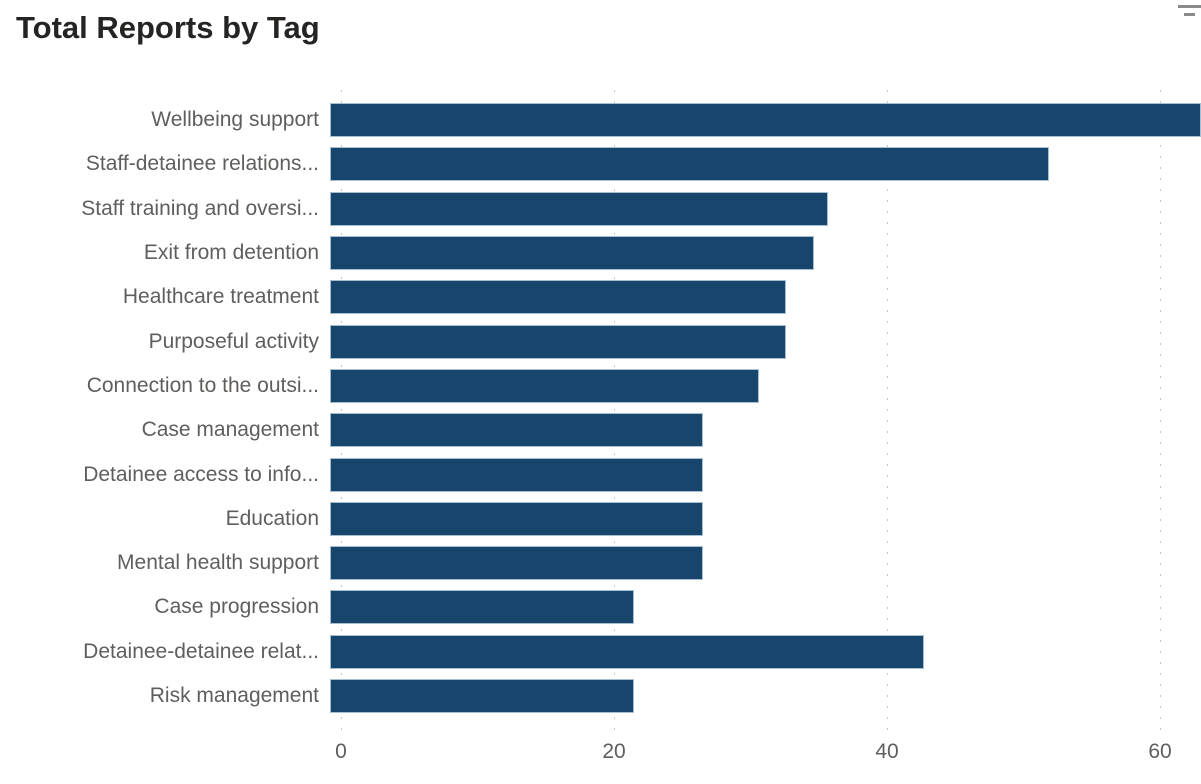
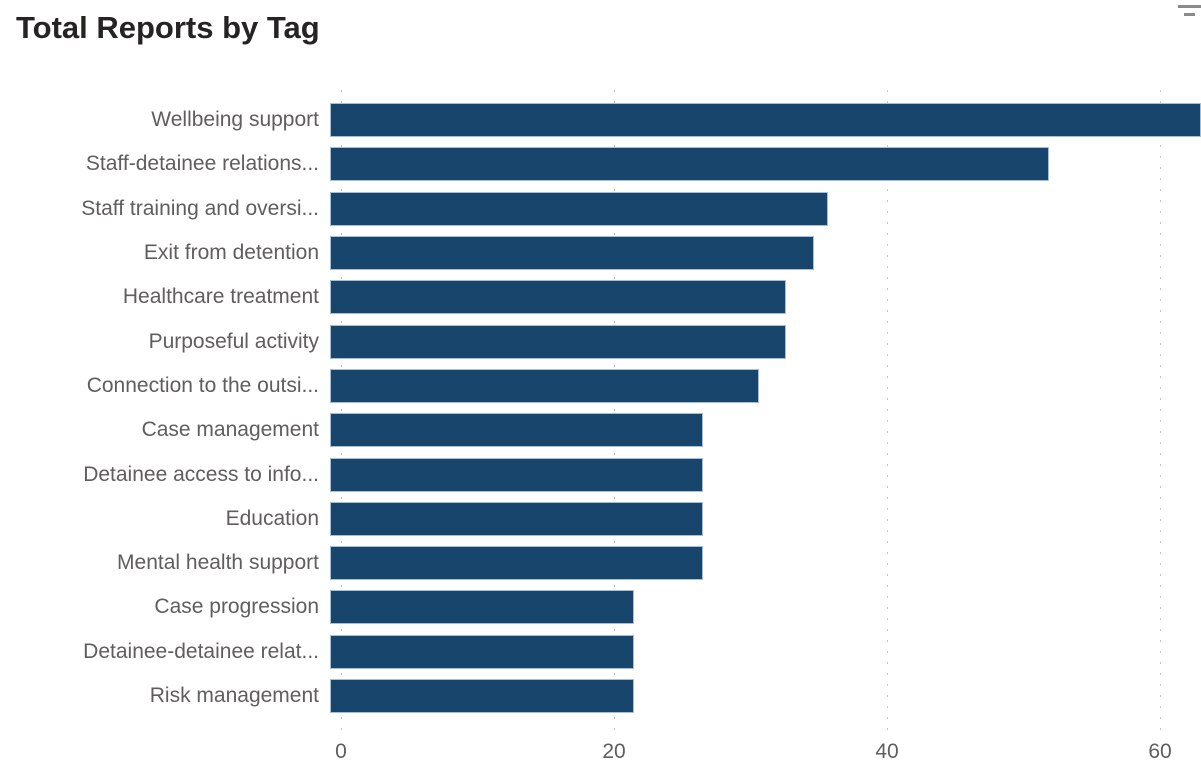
Detainee-detainee relat...: 43 -> 22
